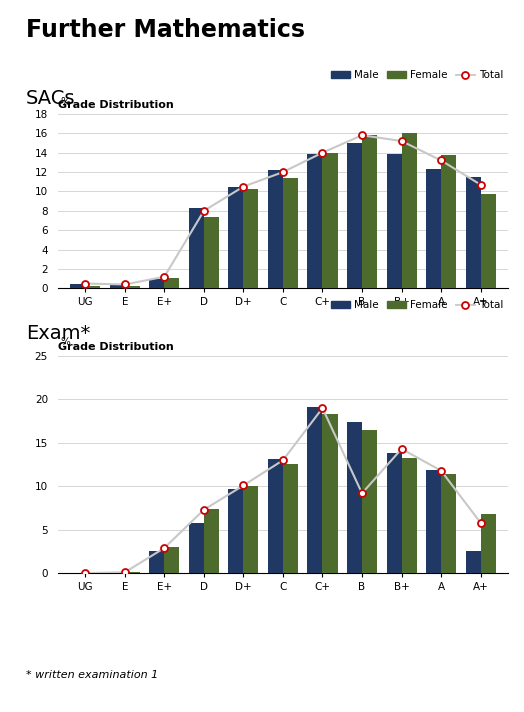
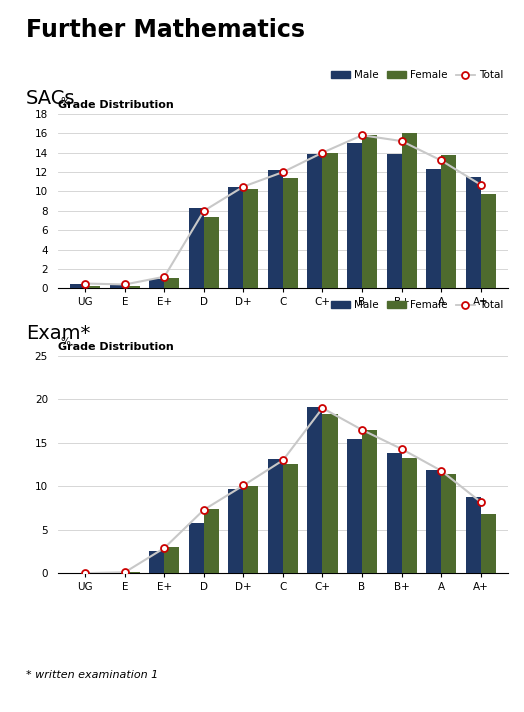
Male/B: 17.4 -> 15.5
Total/B: 9.2 -> 16.5
Male/A+: 2.6 -> 8.8
Total/A+: 5.8 -> 8.2
